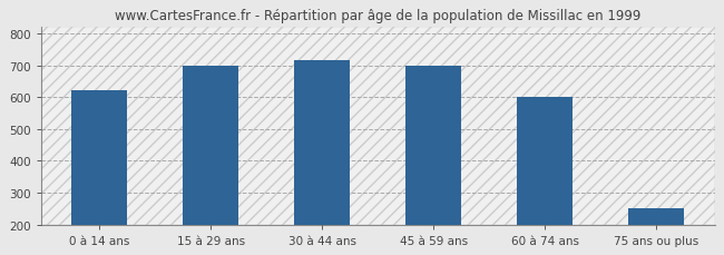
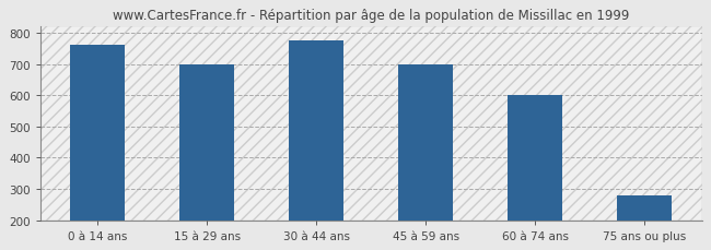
0 à 14 ans: 620 -> 760
30 à 44 ans: 715 -> 775
75 ans ou plus: 250 -> 280
